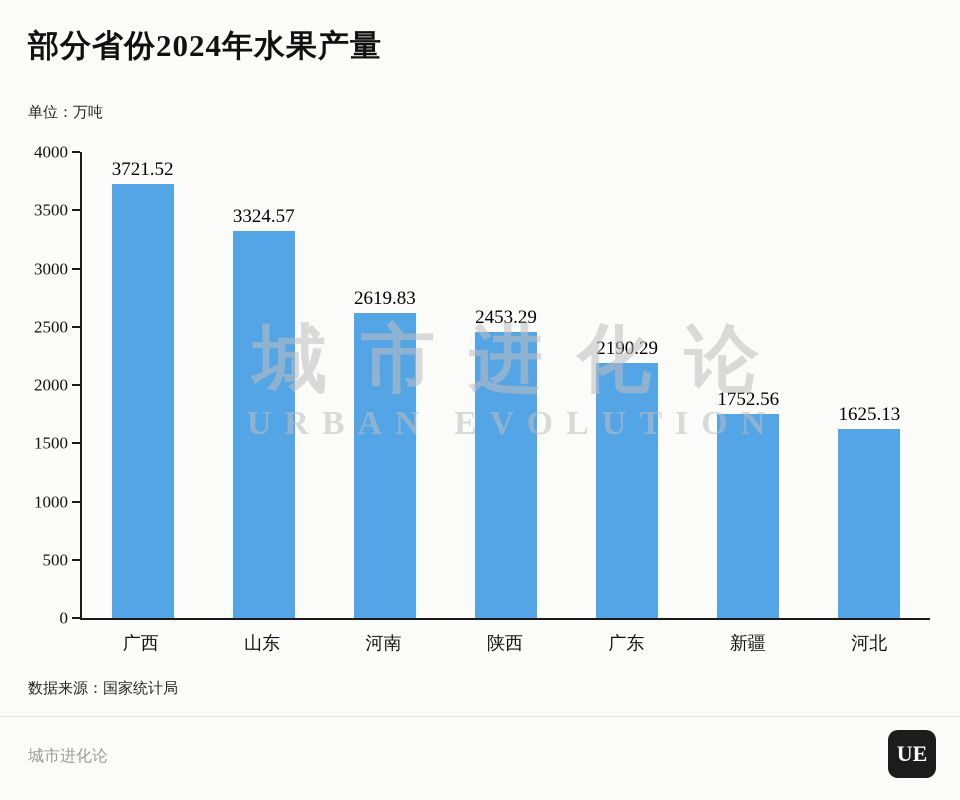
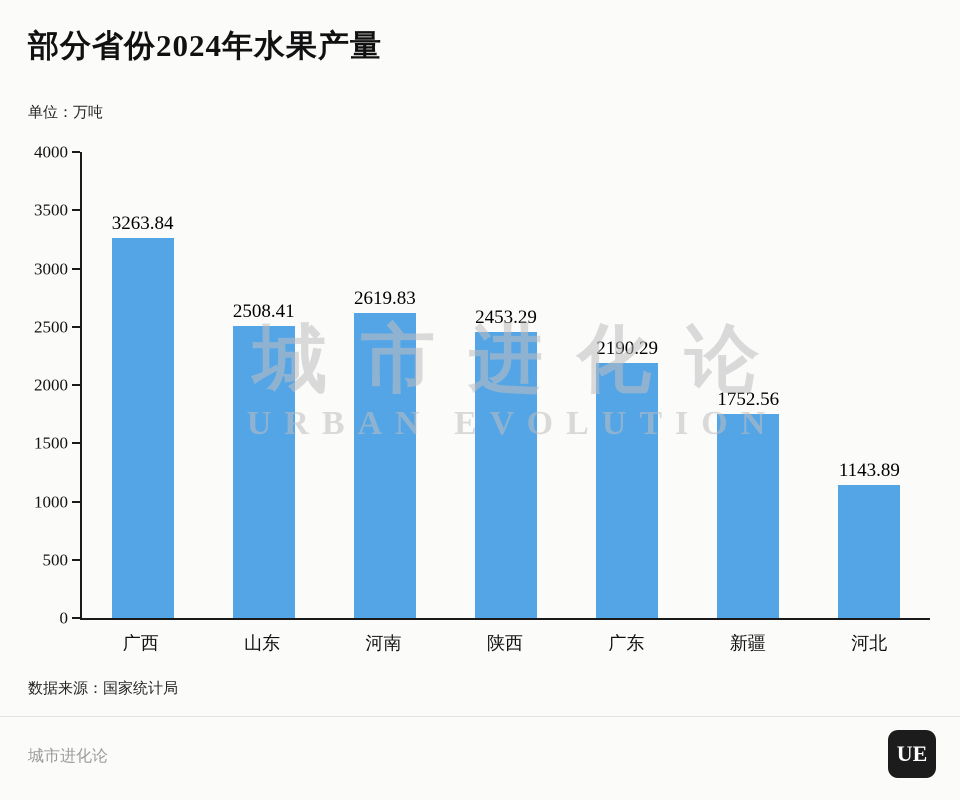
广西: 3721.52 -> 3263.84
山东: 3324.57 -> 2508.41
河北: 1625.13 -> 1143.89
